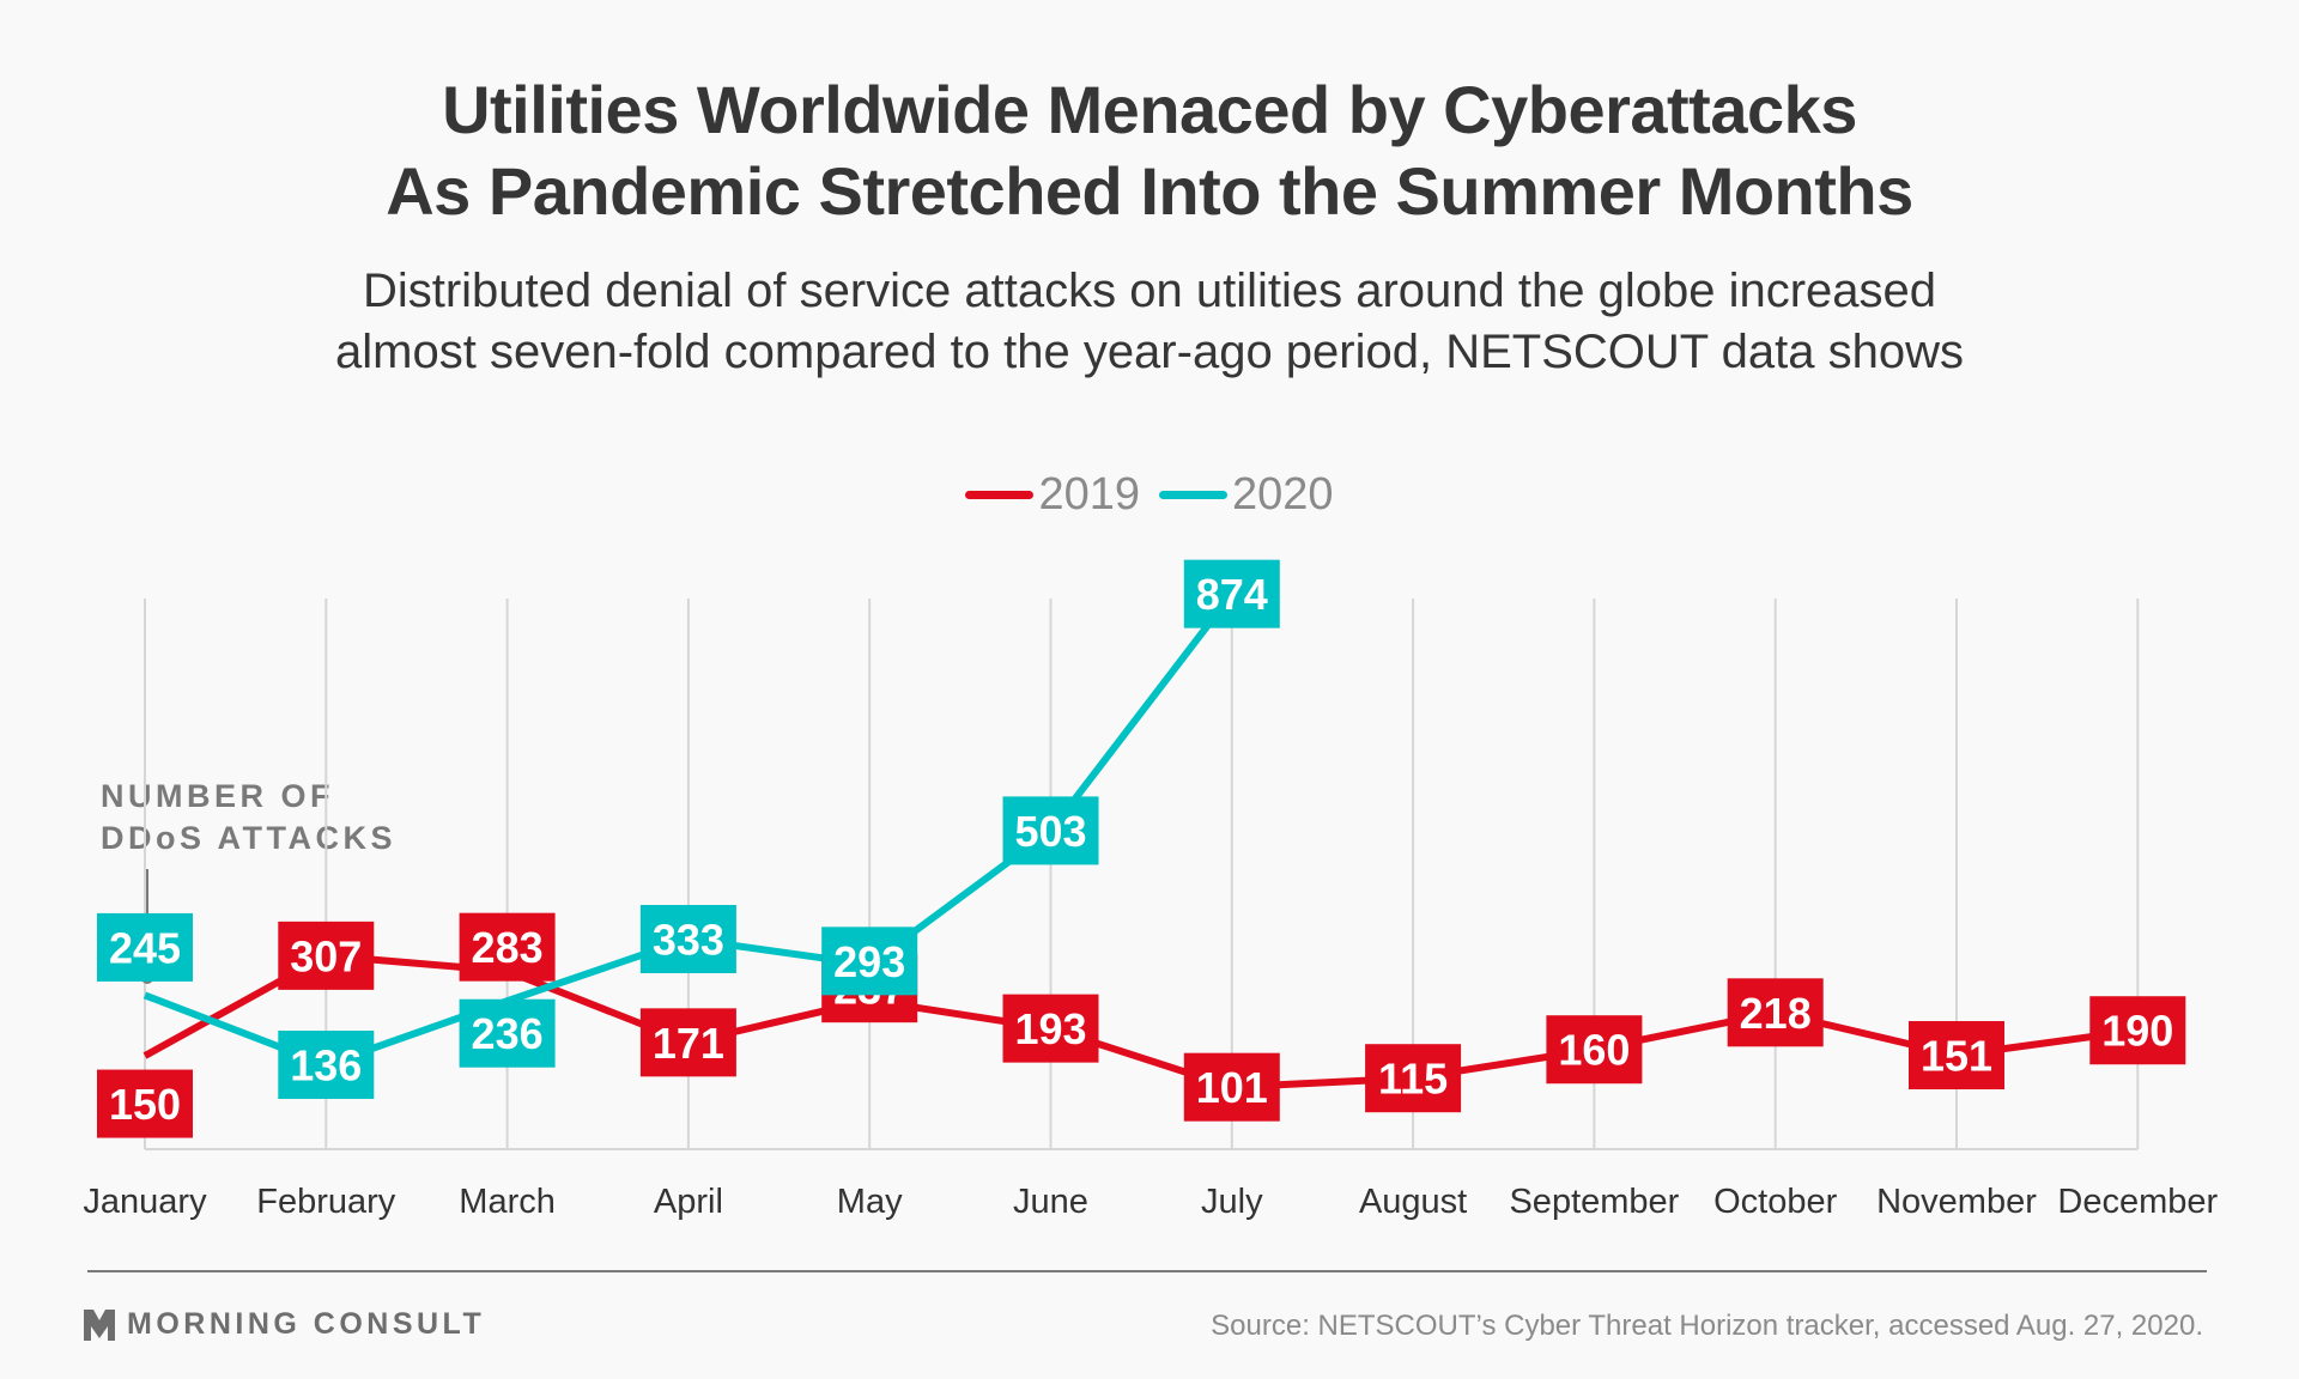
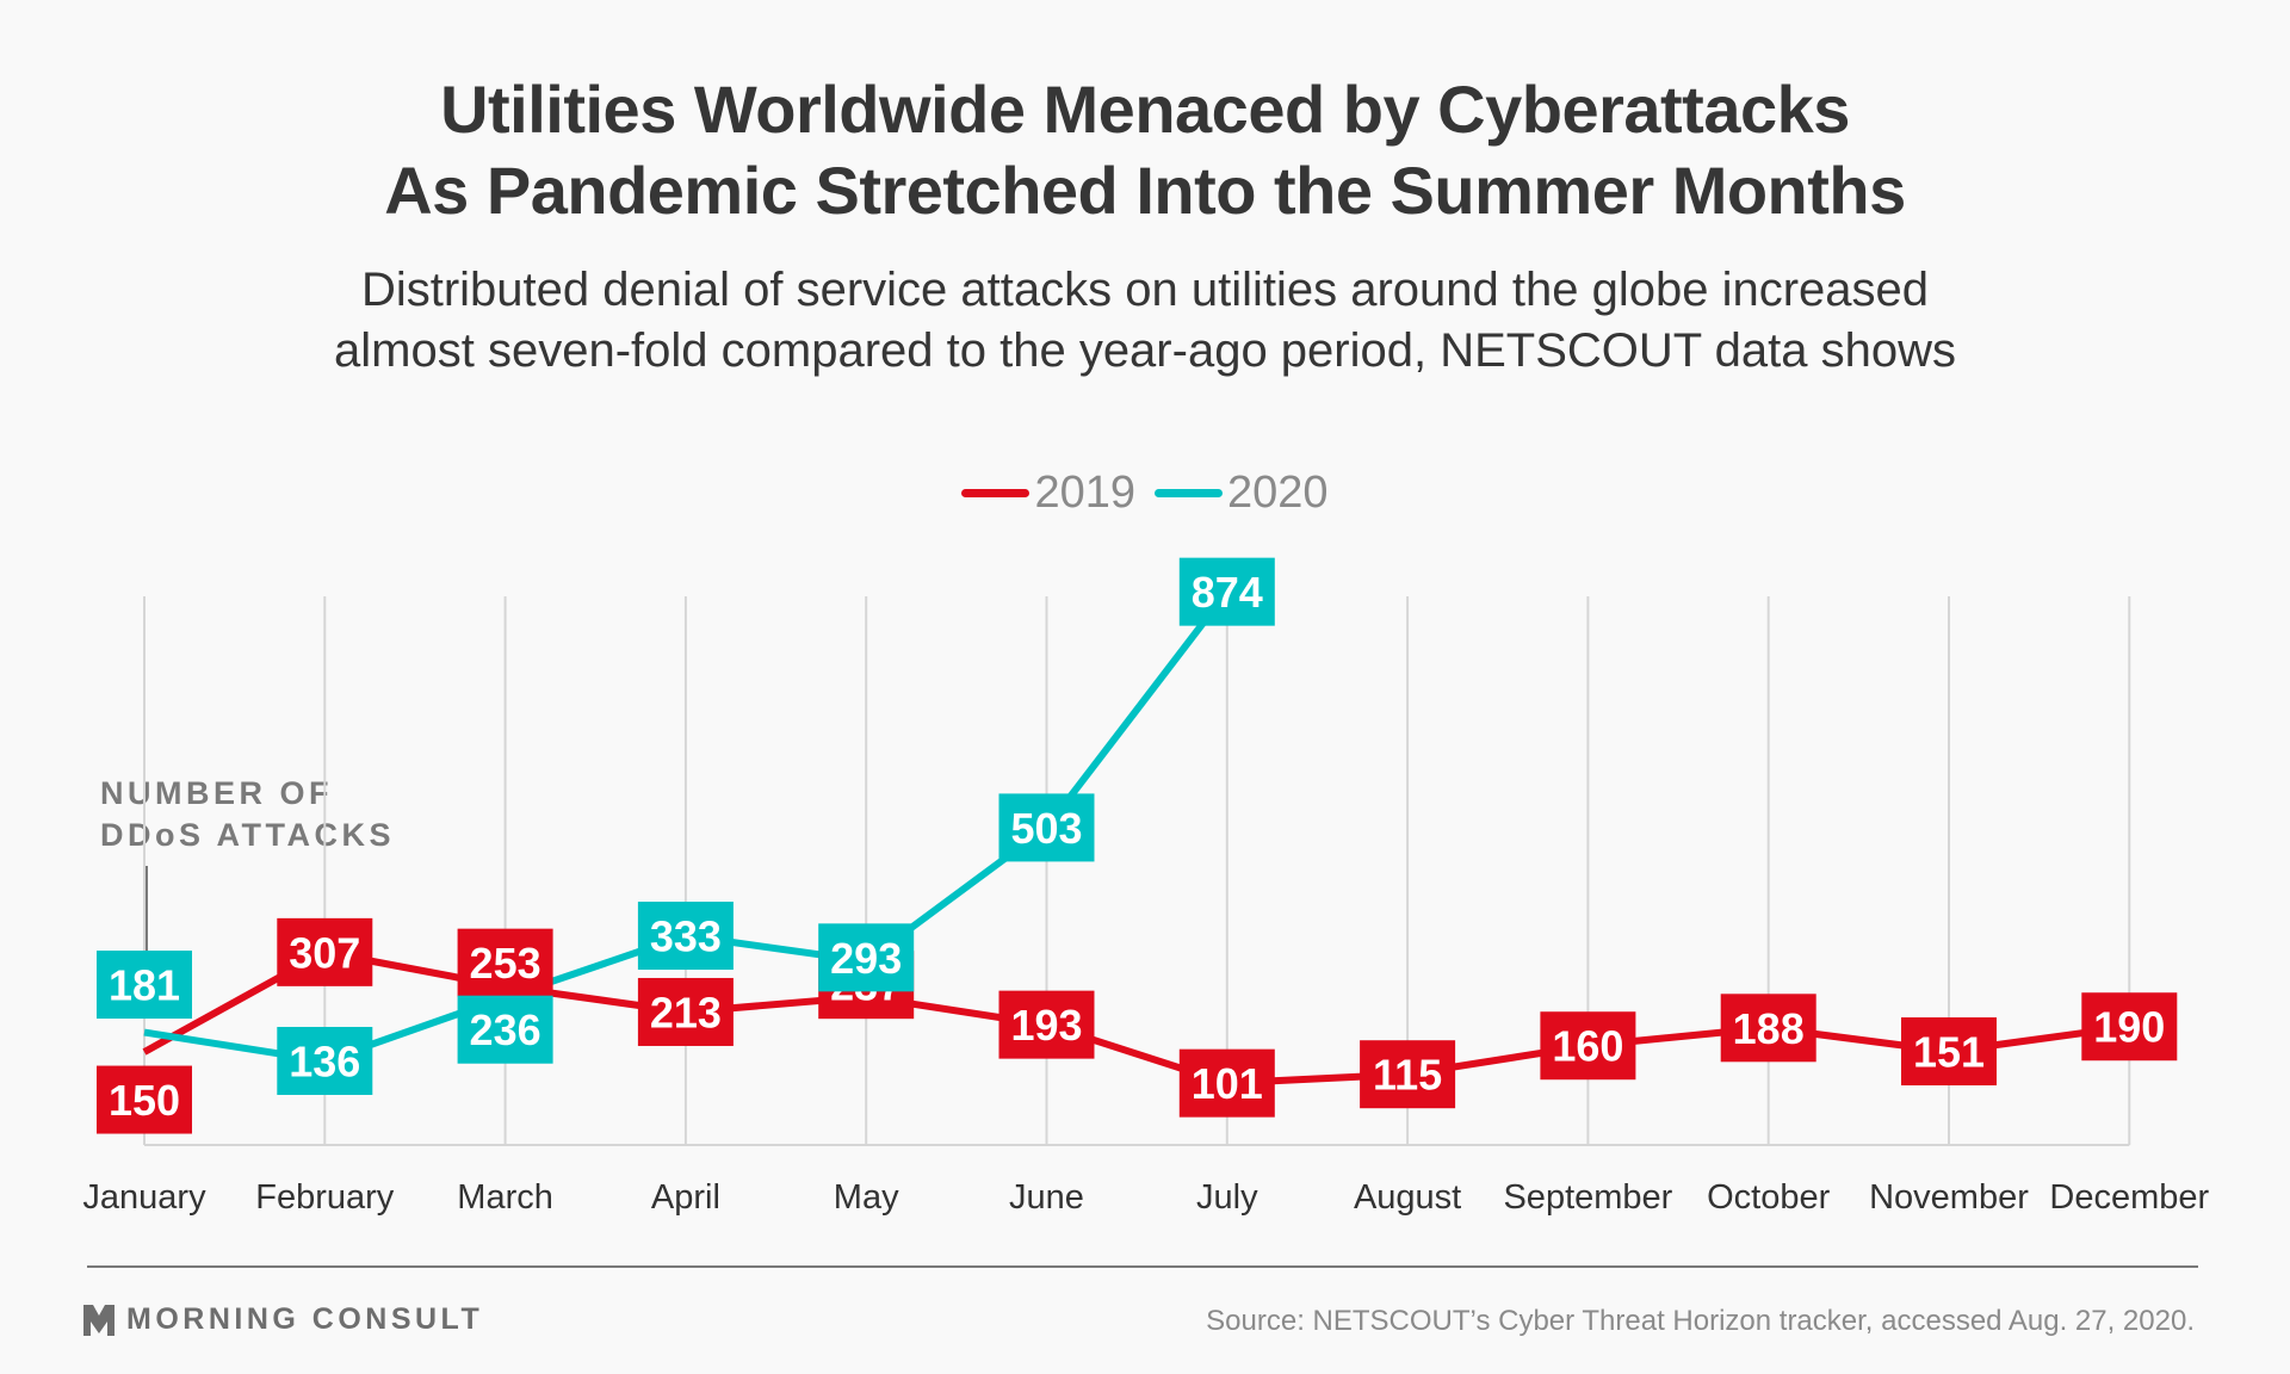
2020/January: 245 -> 181
2019/March: 283 -> 253
2019/April: 171 -> 213
2019/October: 218 -> 188
